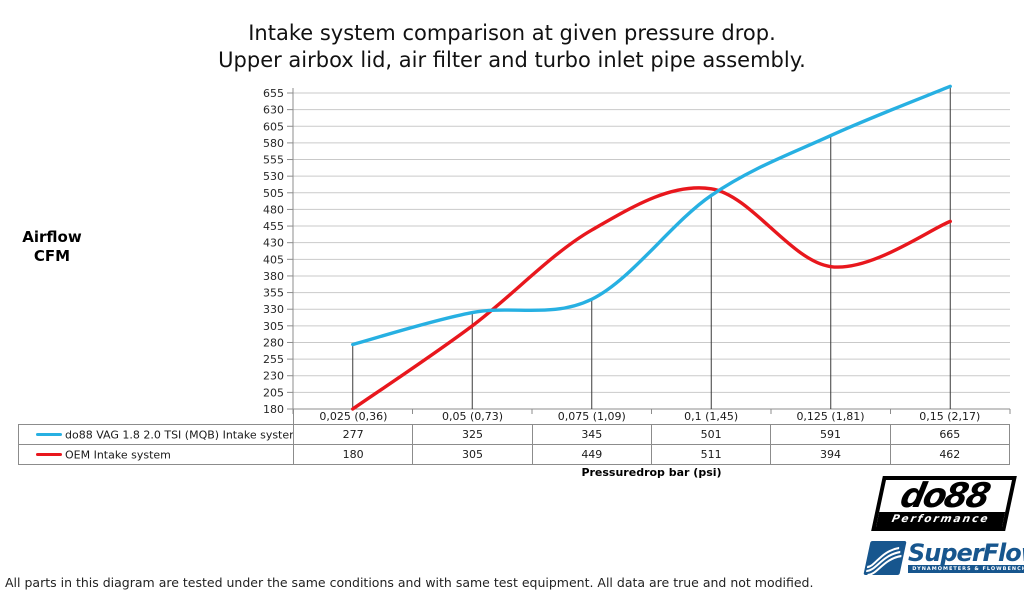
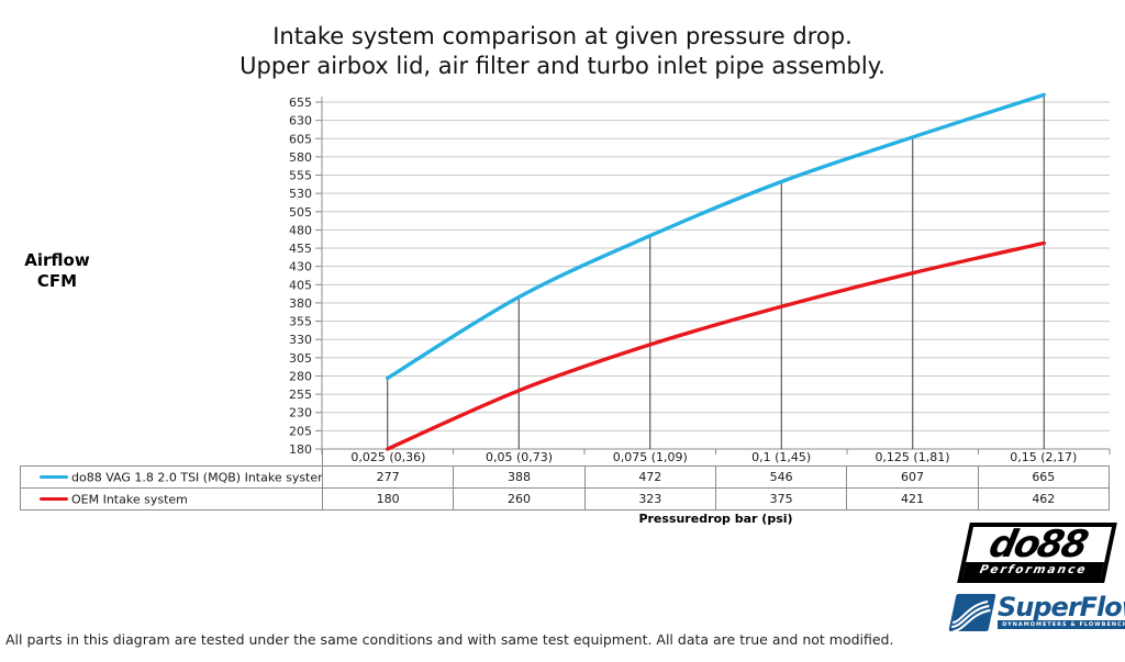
do88 VAG 1.8 2.0 TSI (MQB) Intake system (LF-120)/0,05 (0,73): 325 -> 388
OEM Intake system/0,05 (0,73): 305 -> 260
do88 VAG 1.8 2.0 TSI (MQB) Intake system (LF-120)/0,075 (1,09): 345 -> 472
OEM Intake system/0,075 (1,09): 449 -> 323
do88 VAG 1.8 2.0 TSI (MQB) Intake system (LF-120)/0,1 (1,45): 501 -> 546
OEM Intake system/0,1 (1,45): 511 -> 375
do88 VAG 1.8 2.0 TSI (MQB) Intake system (LF-120)/0,125 (1,81): 591 -> 607
OEM Intake system/0,125 (1,81): 394 -> 421
